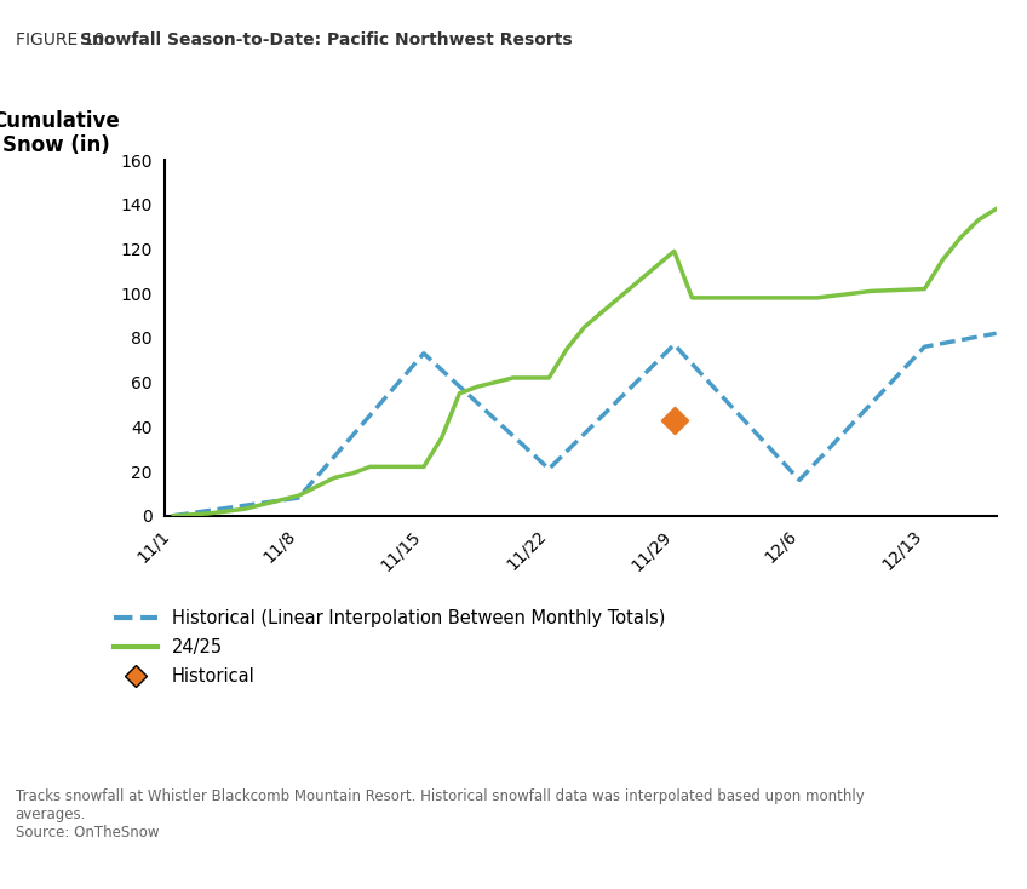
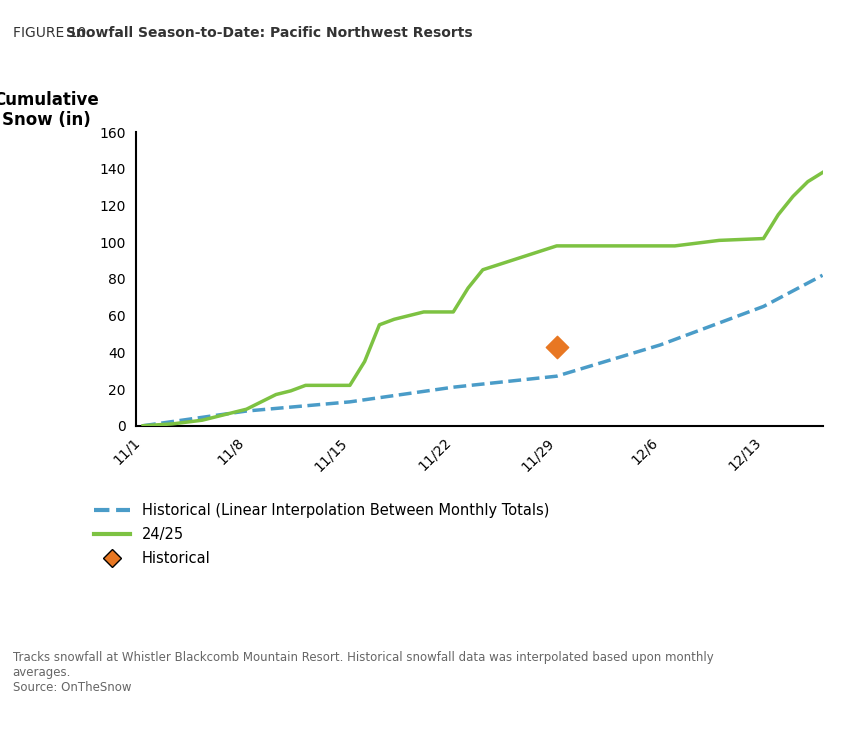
Historical (Linear Interpolation Between Monthly Totals)/11/15: 73 -> 13
Historical (Linear Interpolation Between Monthly Totals)/11/29: 77 -> 27
24/25/11/29: 119 -> 98
Historical (Linear Interpolation Between Monthly Totals)/12/6: 16 -> 44
Historical (Linear Interpolation Between Monthly Totals)/12/13: 76 -> 65
